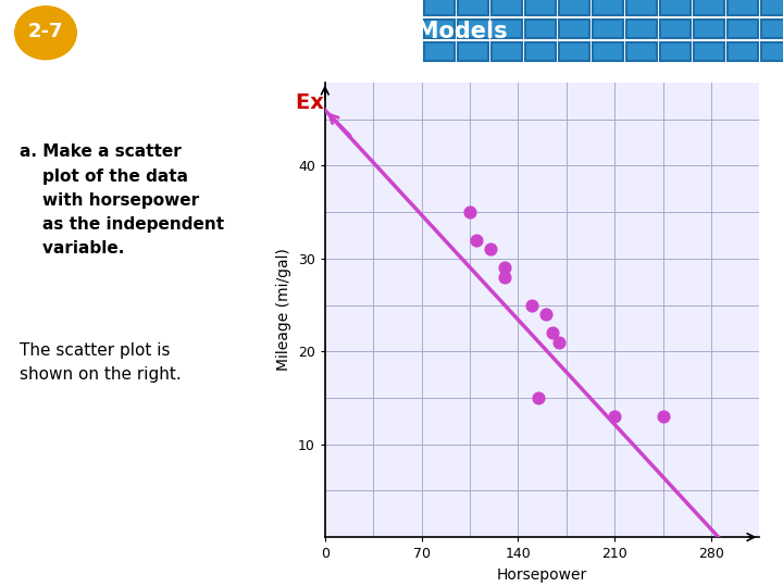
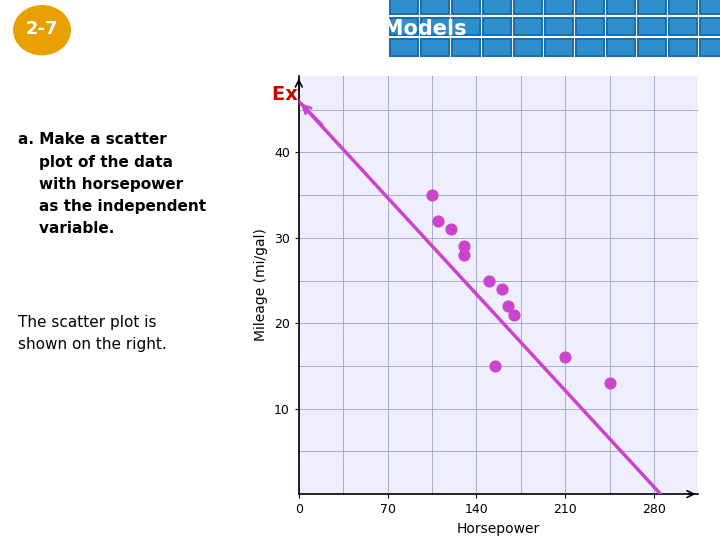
210: 13 -> 16
